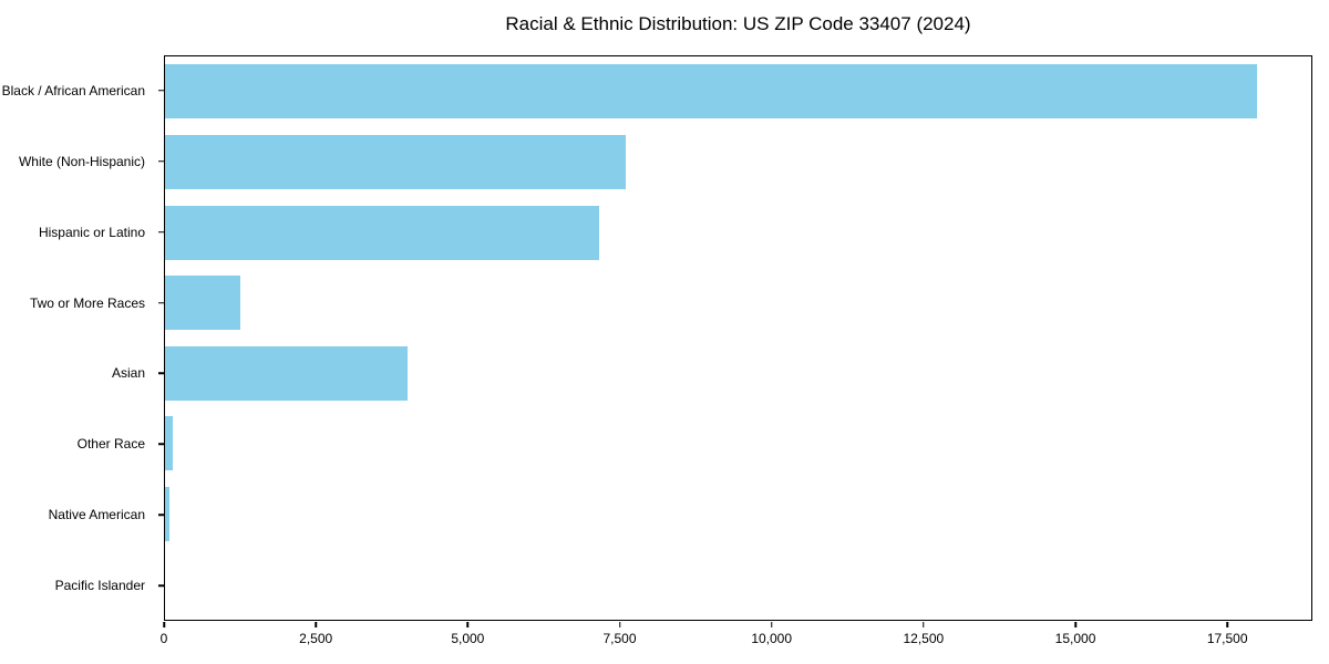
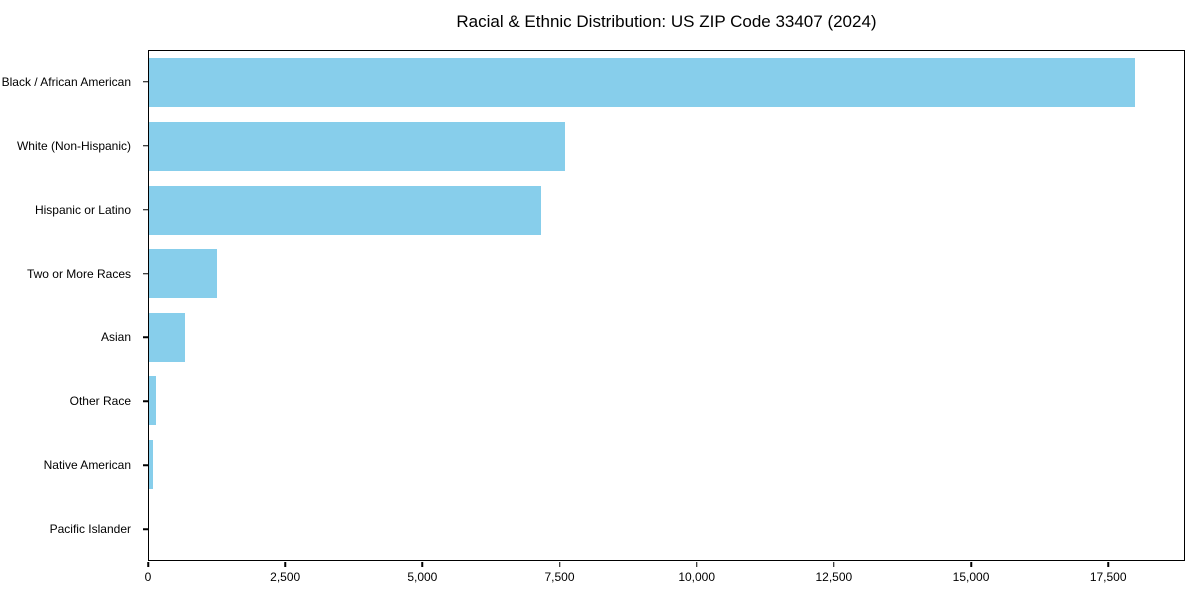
Asian: 4000 -> 600
